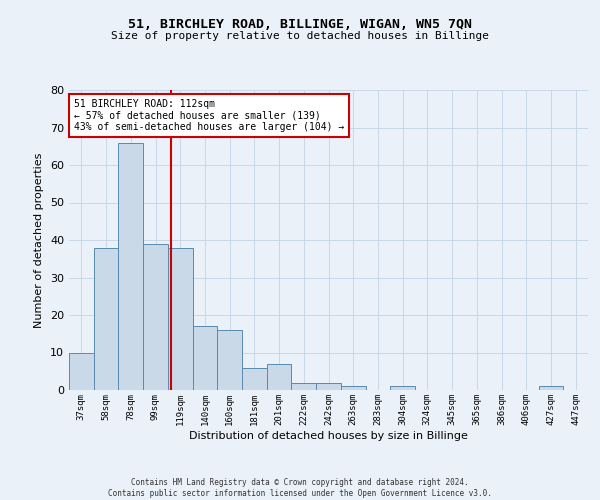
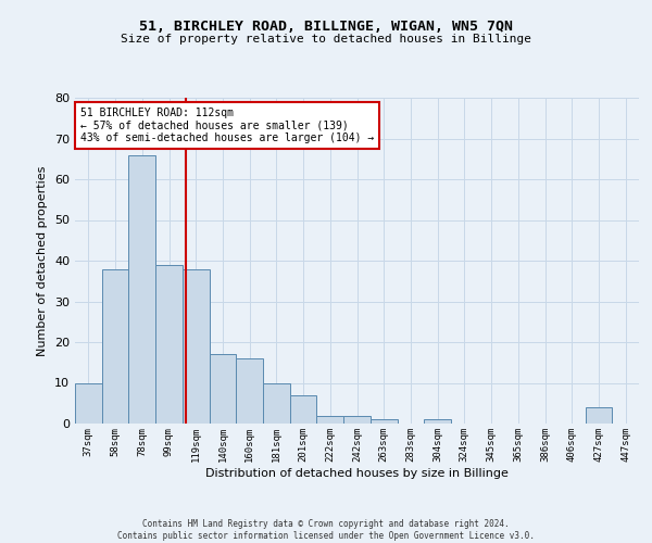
181sqm: 6 -> 10
427sqm: 1 -> 4
